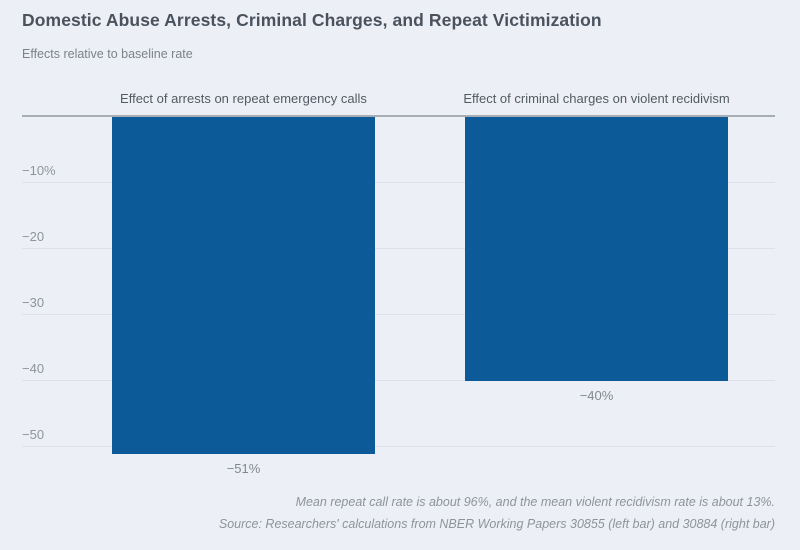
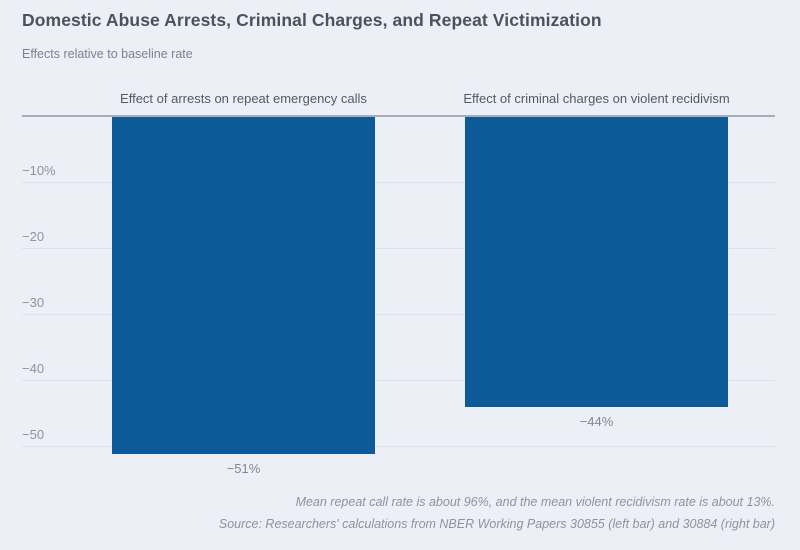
Effect of criminal charges on violent recidivism: −40% -> −44%
